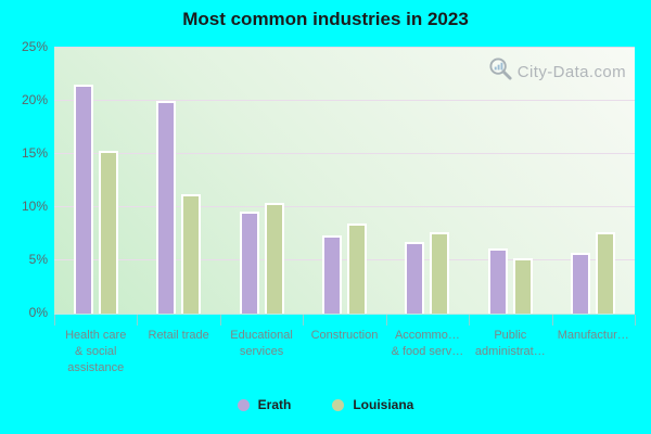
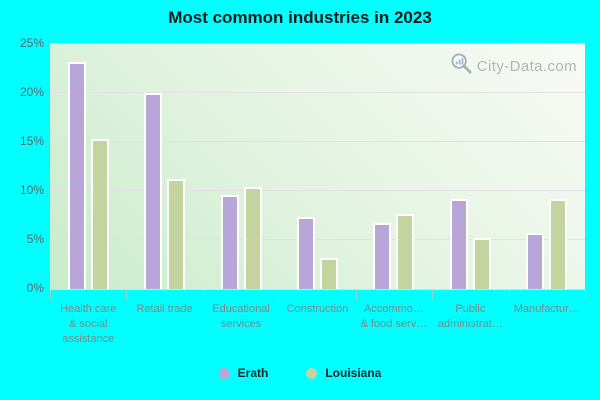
Erath/Health care & social assistance: 21% -> 23%
Louisiana/Construction: 8% -> 3%
Erath/Public administrat…: 6% -> 9%
Louisiana/Manufactur…: 7% -> 9%
